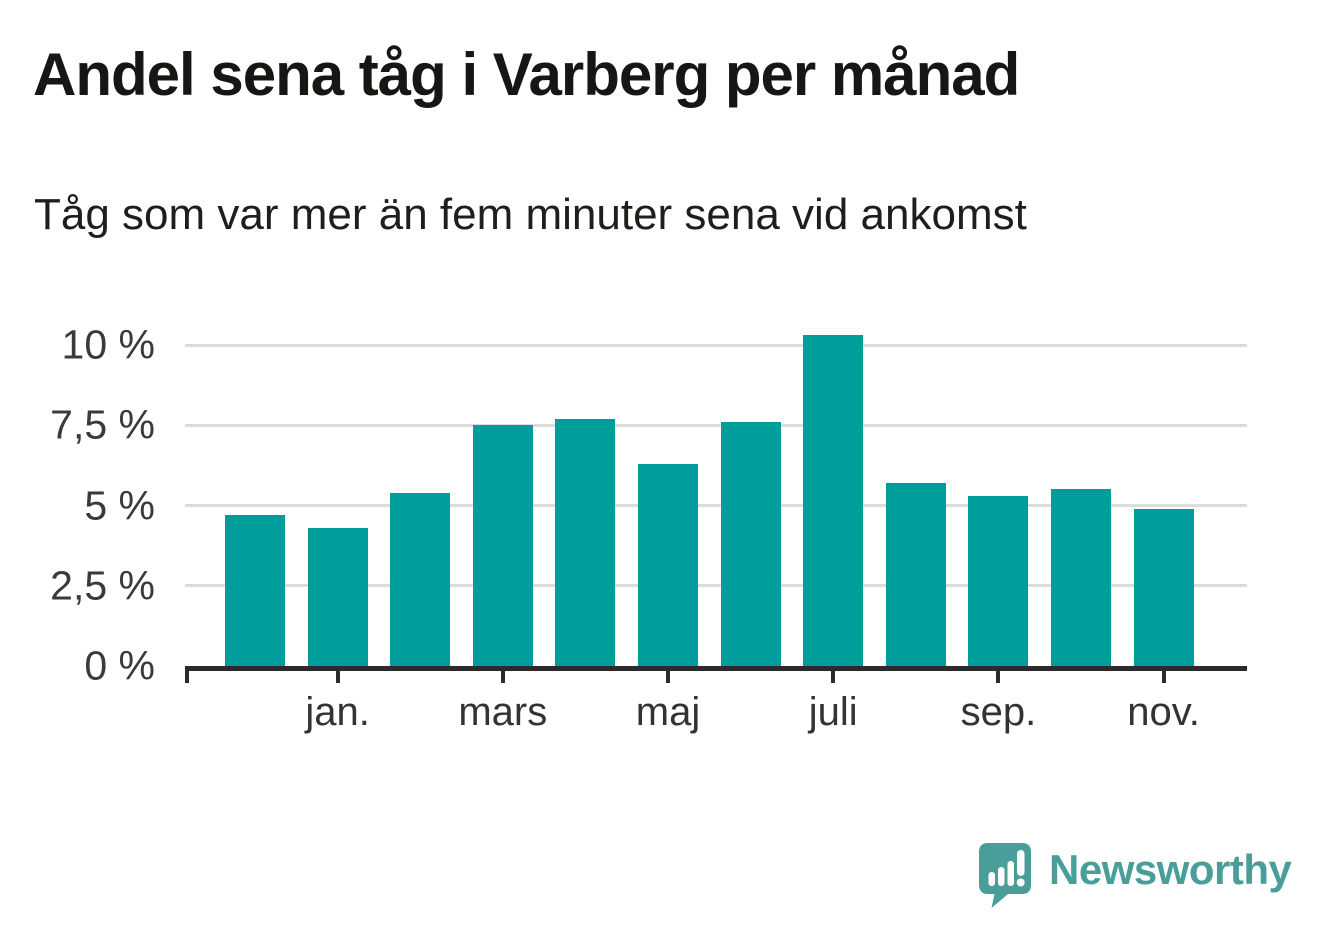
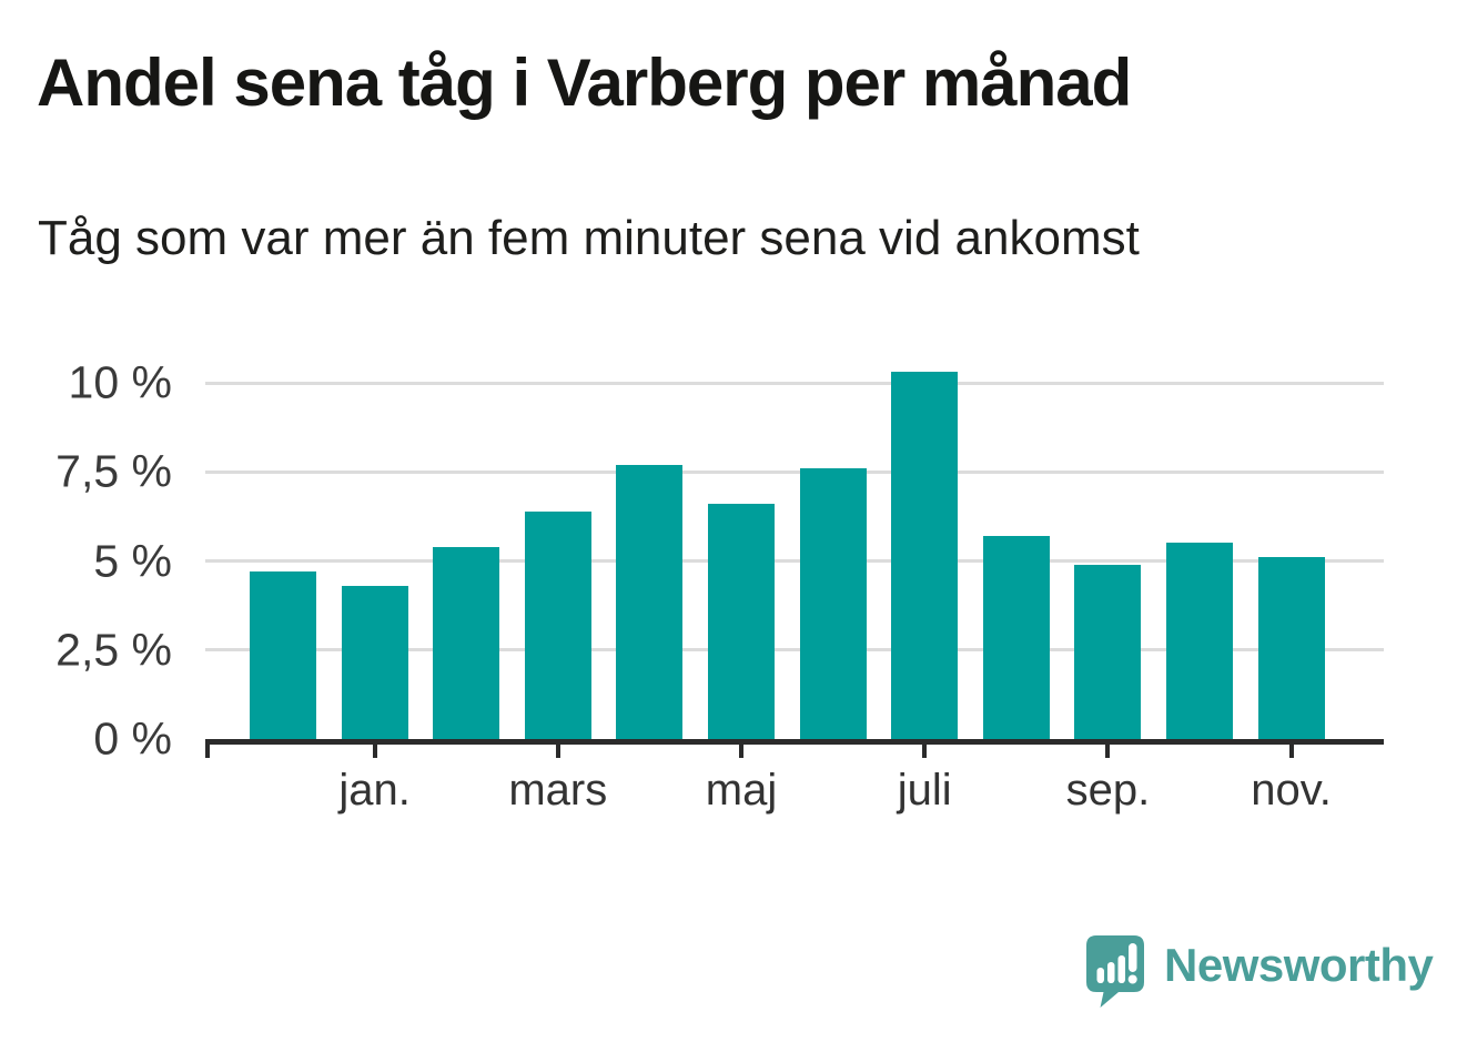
mars: 7.5% -> 6.4%
maj: 6.3% -> 6.6%
sep.: 5.3% -> 4.9%
nov.: 4.9% -> 5.1%
